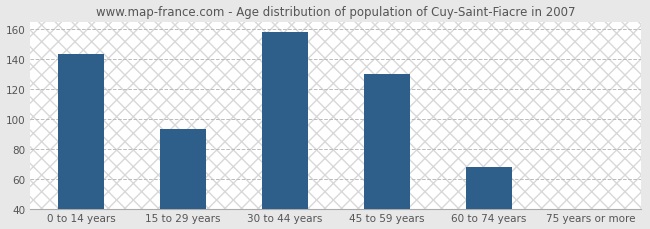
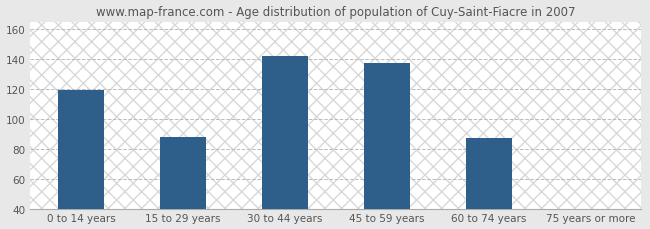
0 to 14 years: 143 -> 119
15 to 29 years: 93 -> 88
30 to 44 years: 158 -> 142
45 to 59 years: 130 -> 137
60 to 74 years: 68 -> 87
